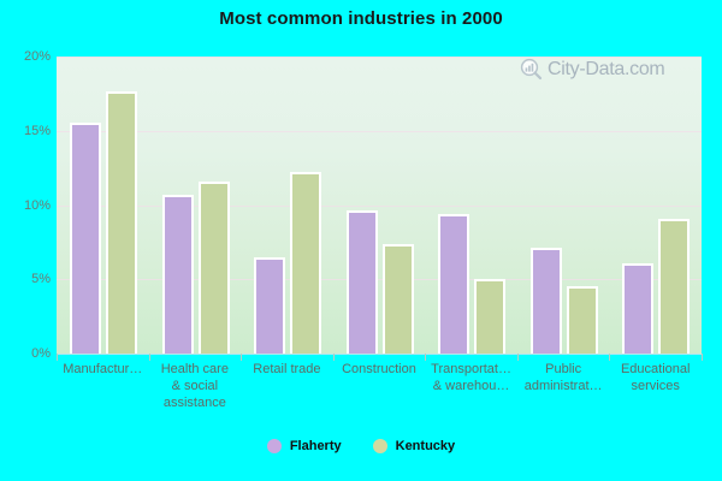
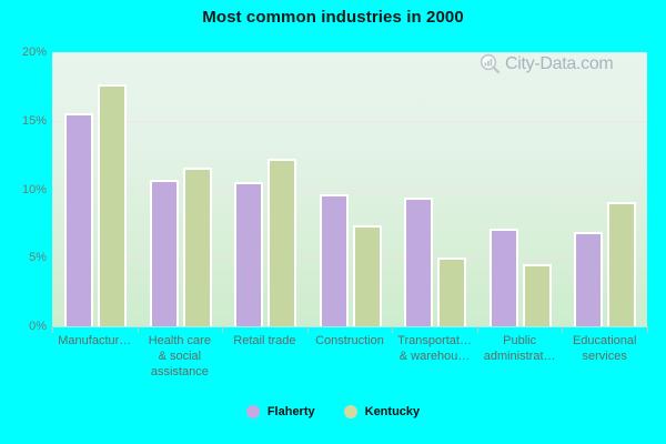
Flaherty/Retail trade: 6.3% -> 10.4%
Flaherty/Educational services: 5.9% -> 6.7%
